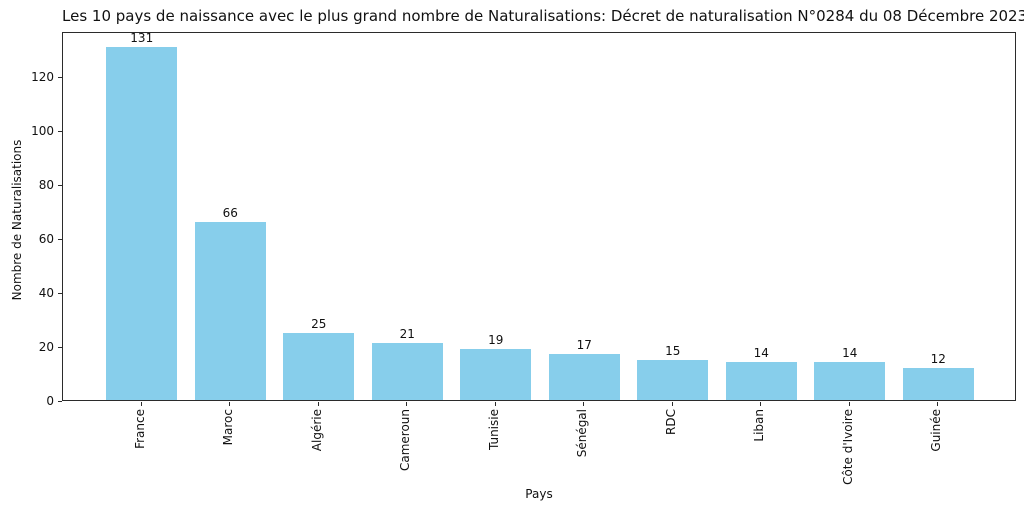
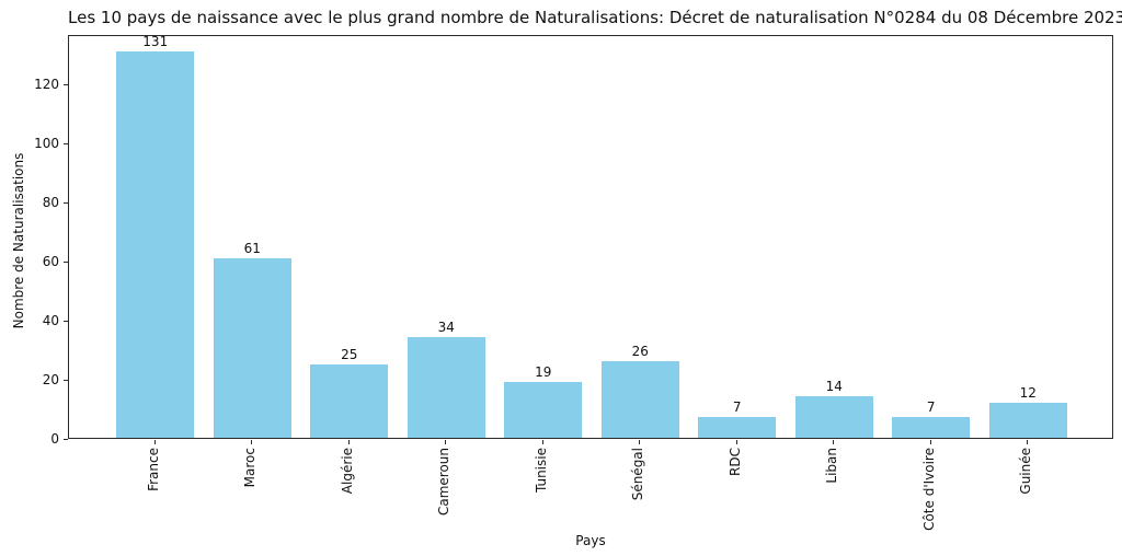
Maroc: 66 -> 61
Cameroun: 21 -> 34
Sénégal: 17 -> 26
RDC: 15 -> 7
Côte d'Ivoire: 14 -> 7
